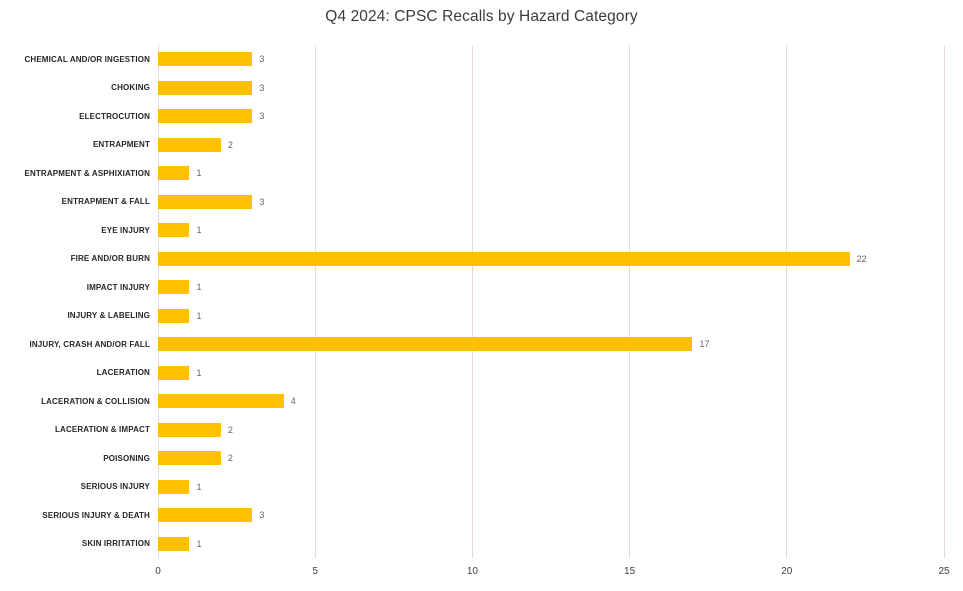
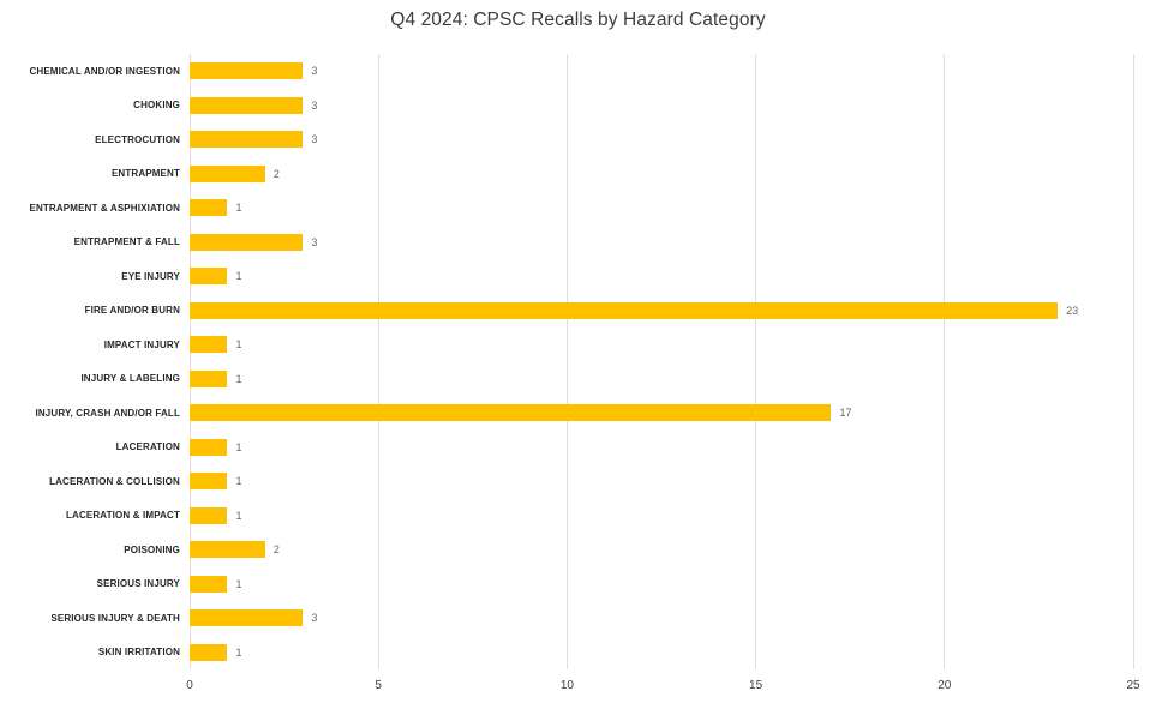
FIRE AND/OR BURN: 22 -> 23
LACERATION & COLLISION: 4 -> 1
LACERATION & IMPACT: 2 -> 1
